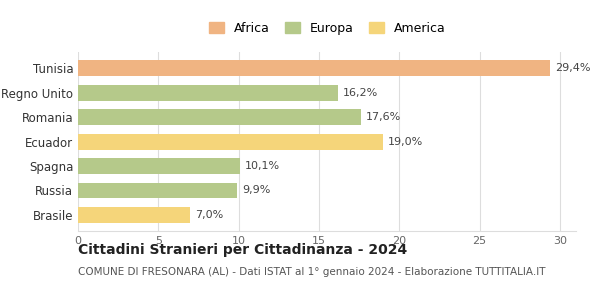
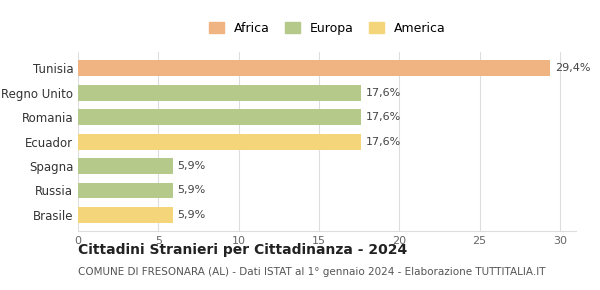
Regno Unito: 16,2% -> 17,6%
Ecuador: 19,0% -> 17,6%
Spagna: 10,1% -> 5,9%
Russia: 9,9% -> 5,9%
Brasile: 7,0% -> 5,9%
